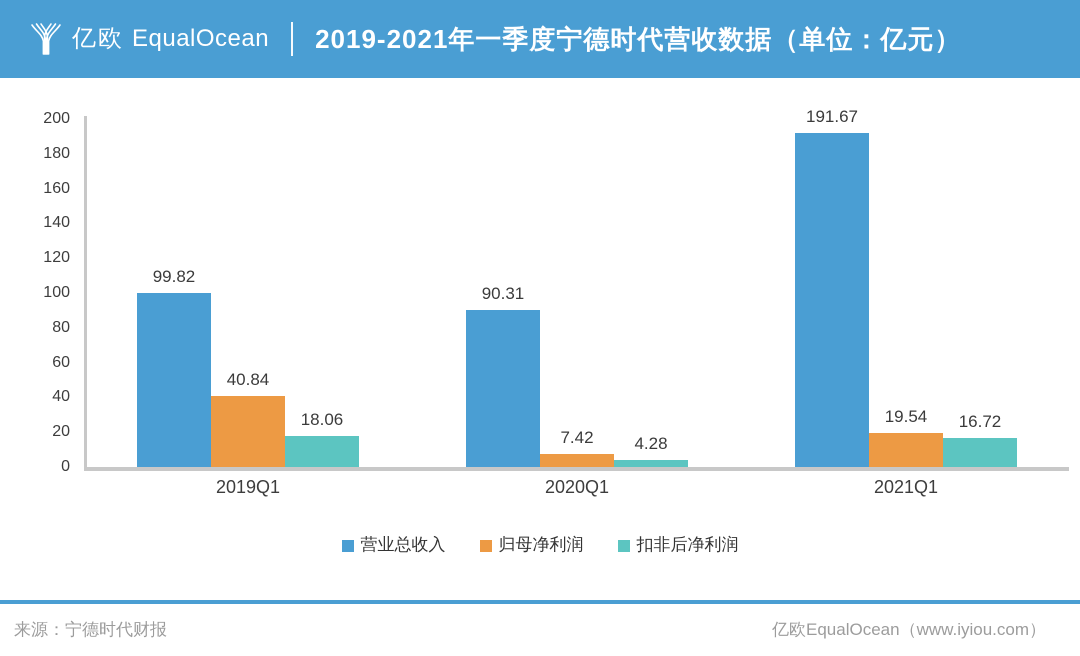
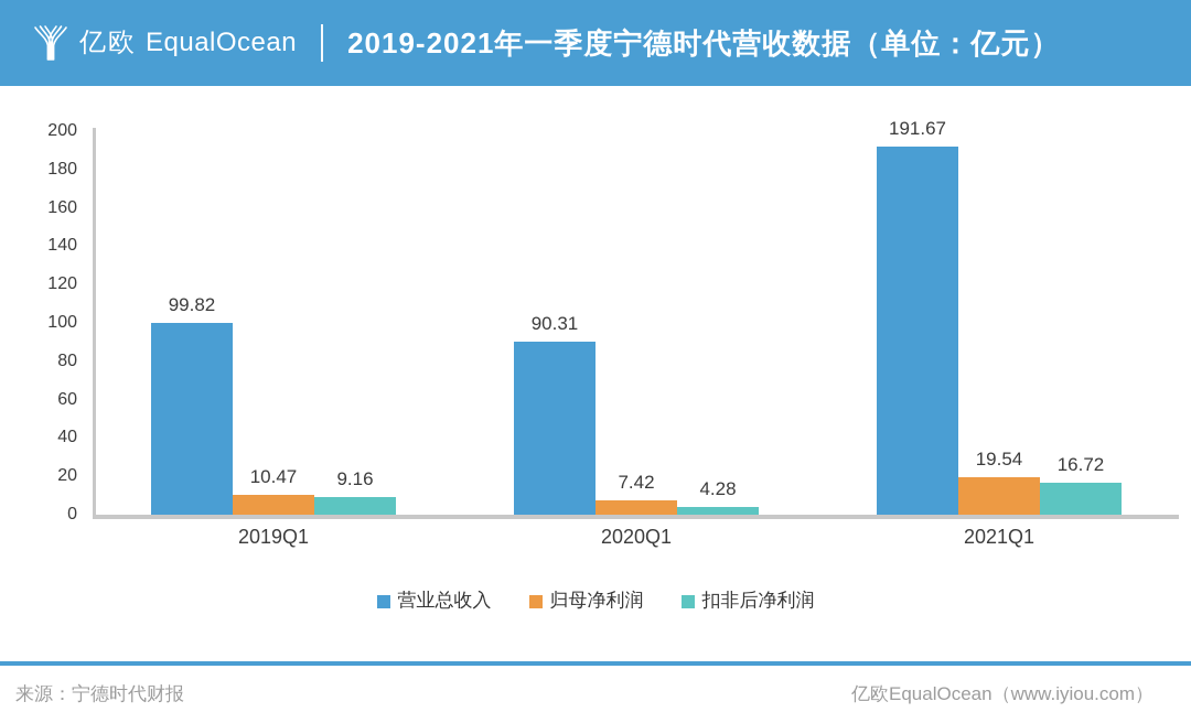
归母净利润/2019Q1: 40.84 -> 10.47
扣非后净利润/2019Q1: 18.06 -> 9.16
